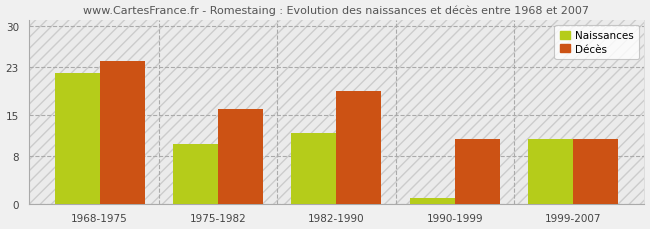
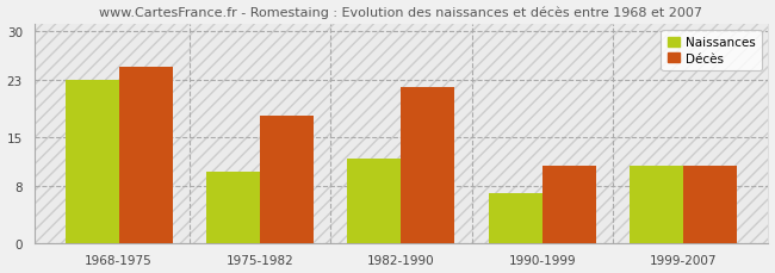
Naissances/1968-1975: 22 -> 23
Décès/1968-1975: 24 -> 25
Décès/1975-1982: 16 -> 18
Décès/1982-1990: 19 -> 22
Naissances/1990-1999: 1 -> 7
